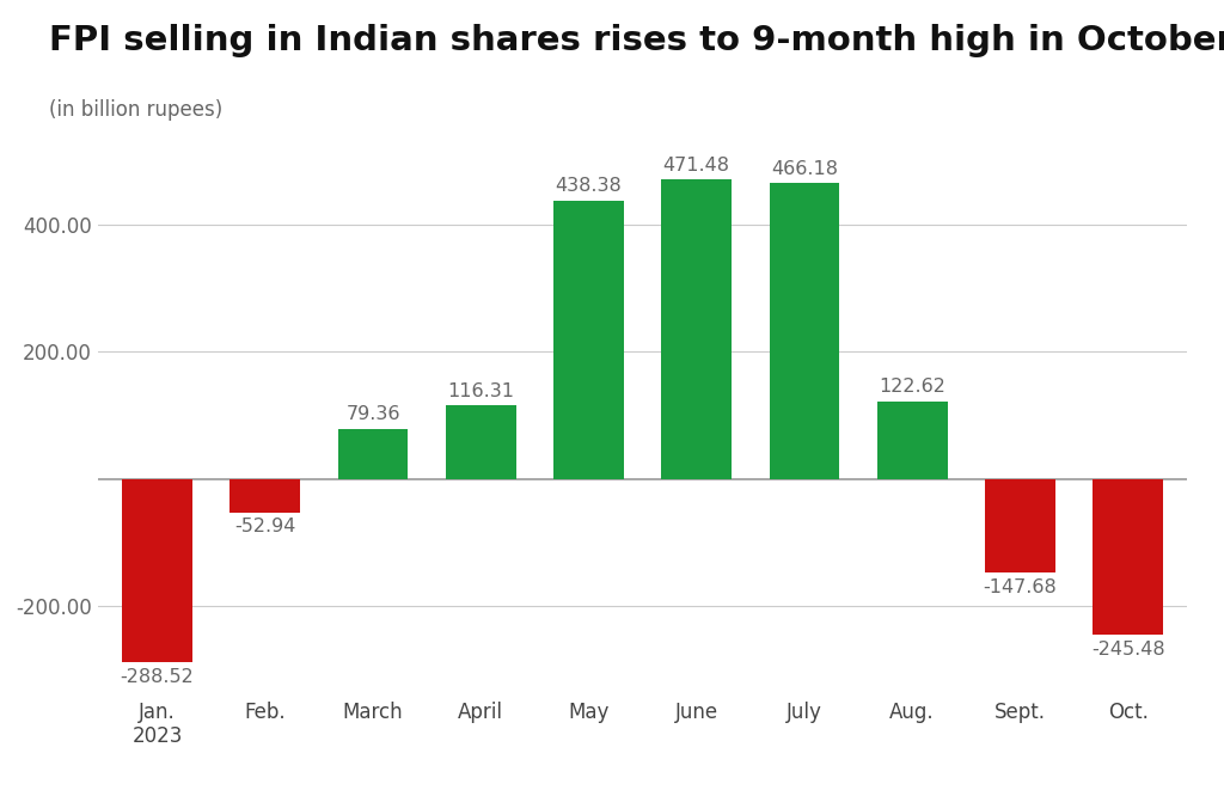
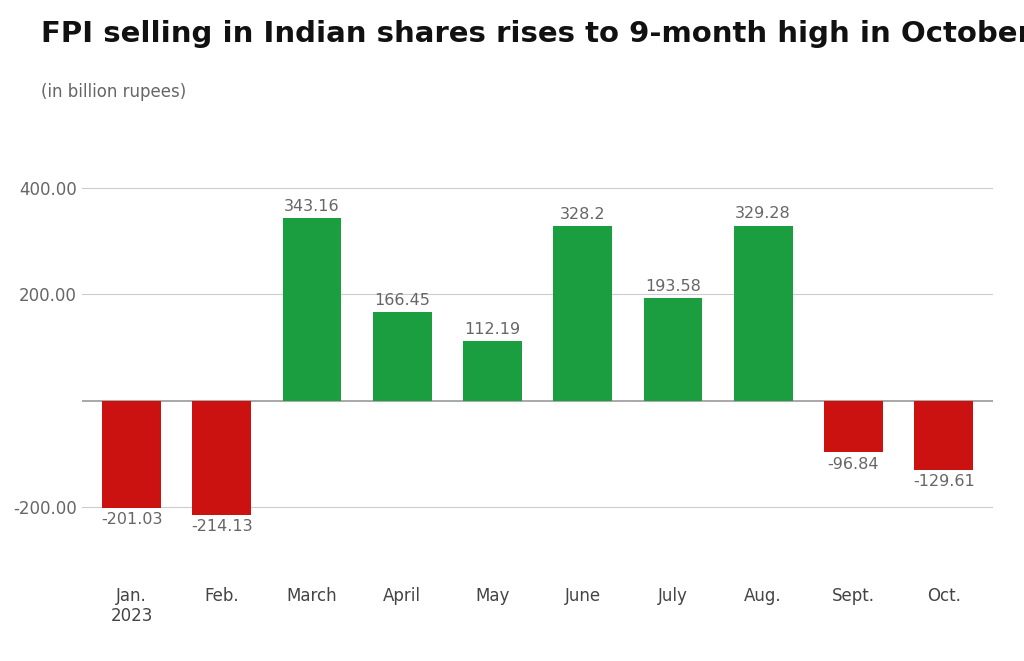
Jan. 2023: -288.52 -> -201.03
Feb.: -52.94 -> -214.13
March: 79.36 -> 343.16
April: 116.31 -> 166.45
May: 438.38 -> 112.19
June: 471.48 -> 328.2
July: 466.18 -> 193.58
Aug.: 122.62 -> 329.28
Sept.: -147.68 -> -96.84
Oct.: -245.48 -> -129.61
